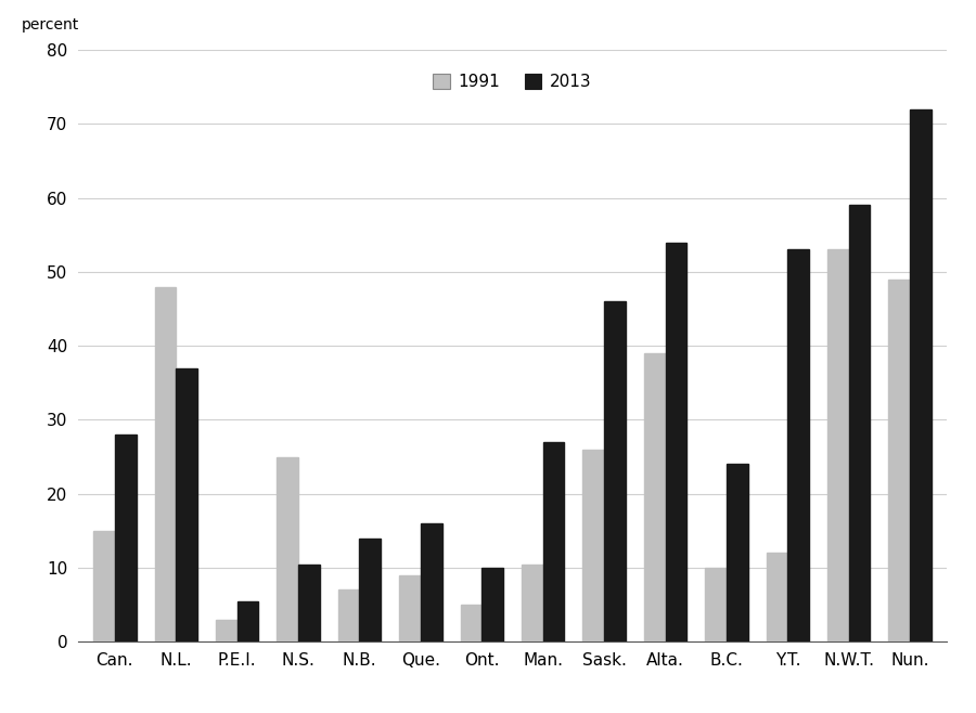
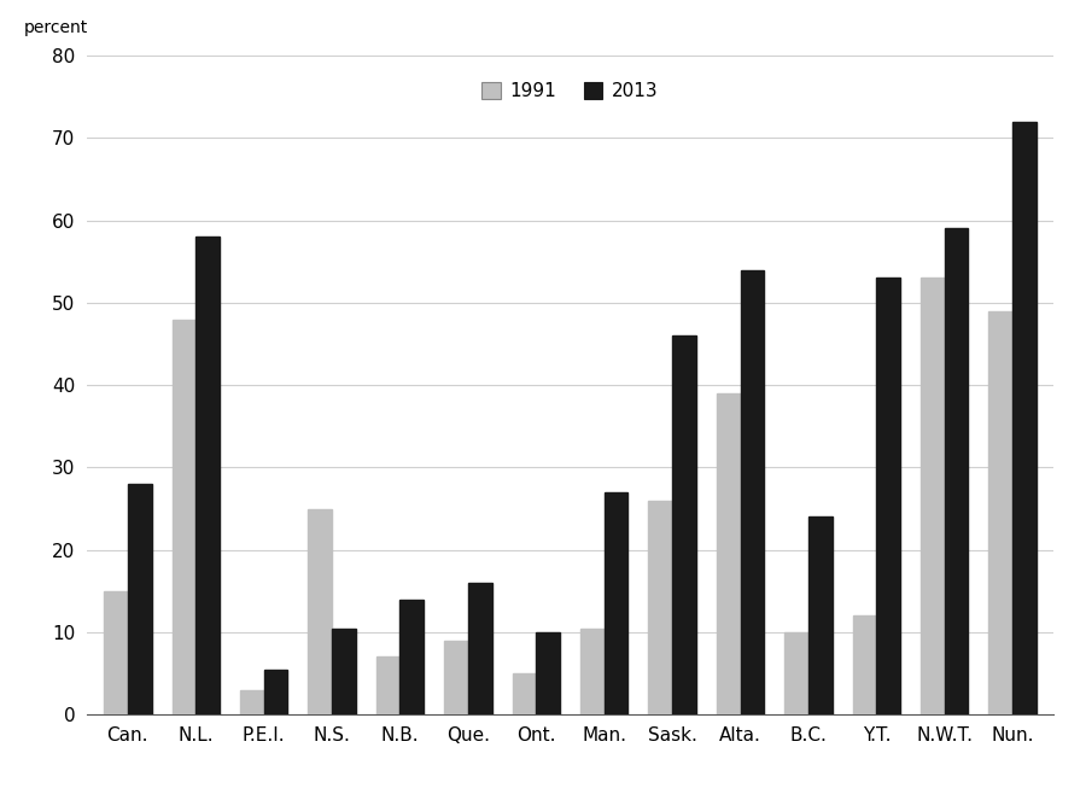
2013/N.L.: 37.0 -> 58.0
